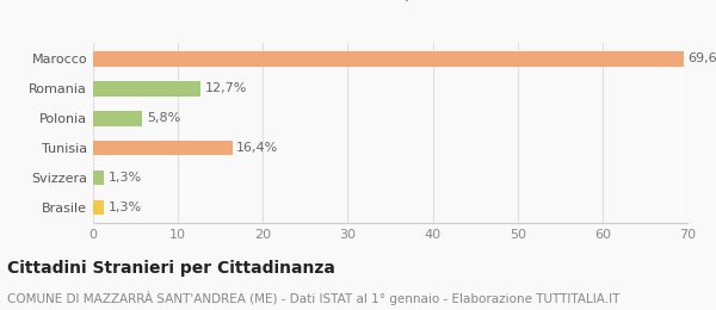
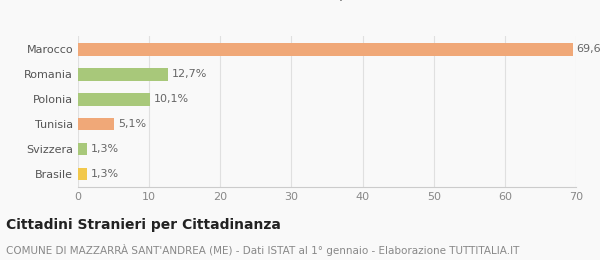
Polonia: 5,8% -> 10,1%
Tunisia: 16,4% -> 5,1%
